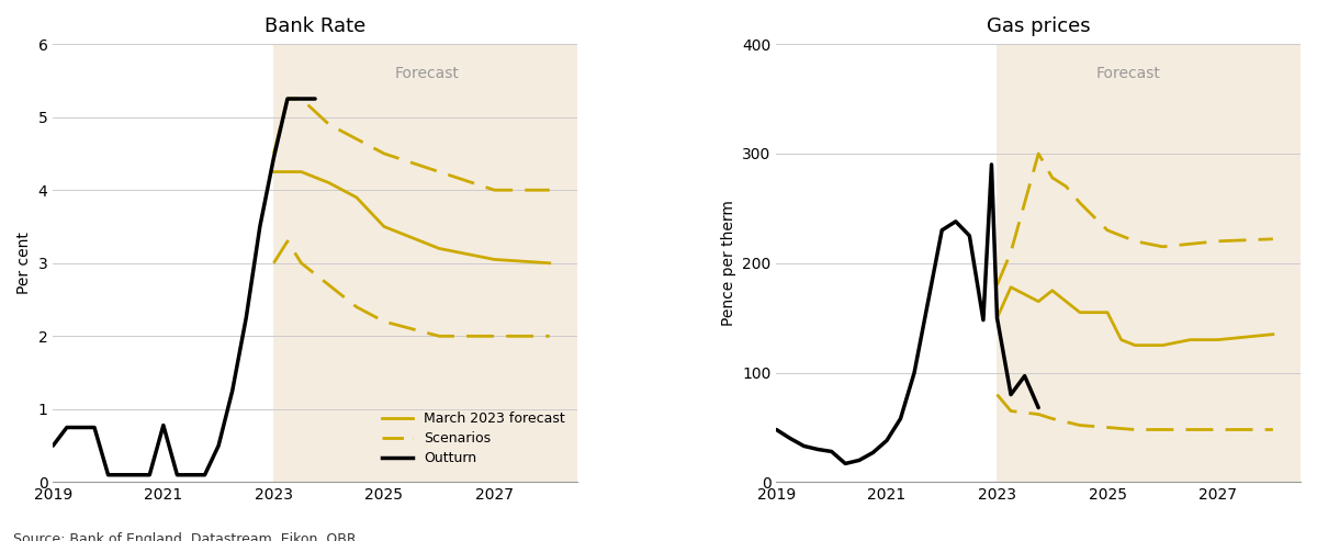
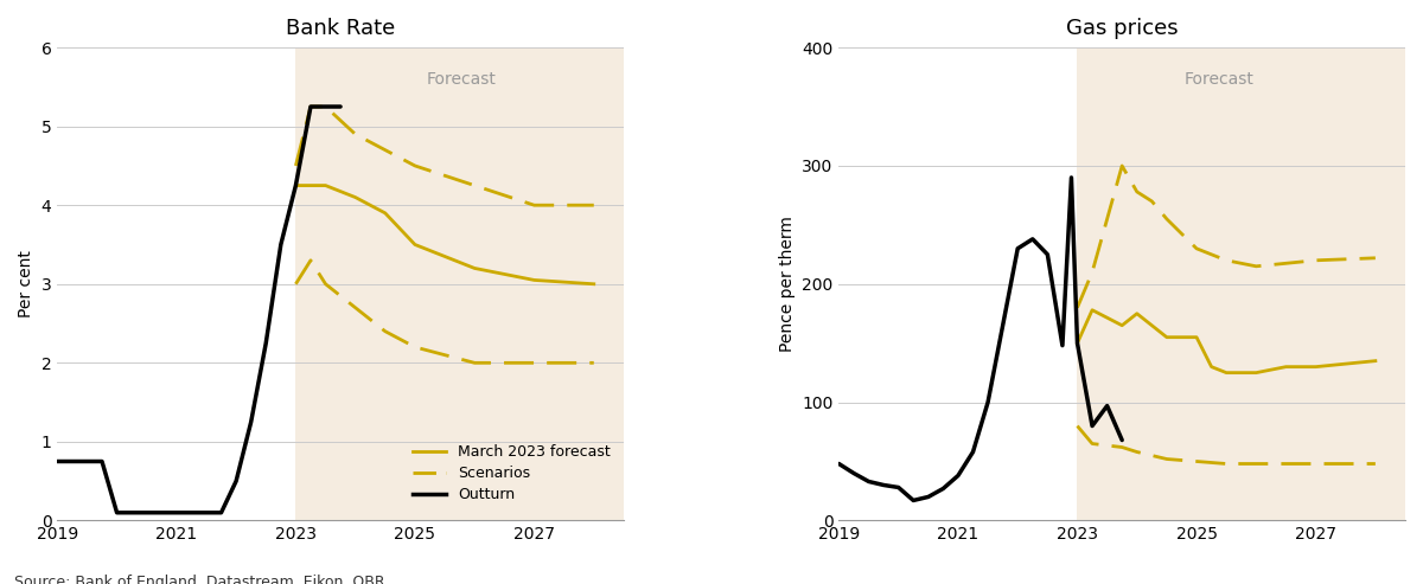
Bank Rate/Outturn/2019: 0.50 -> 0.75
Bank Rate/Outturn/2021: 0.78 -> 0.10
Bank Rate/Outturn/2023: 4.44 -> 4.25
